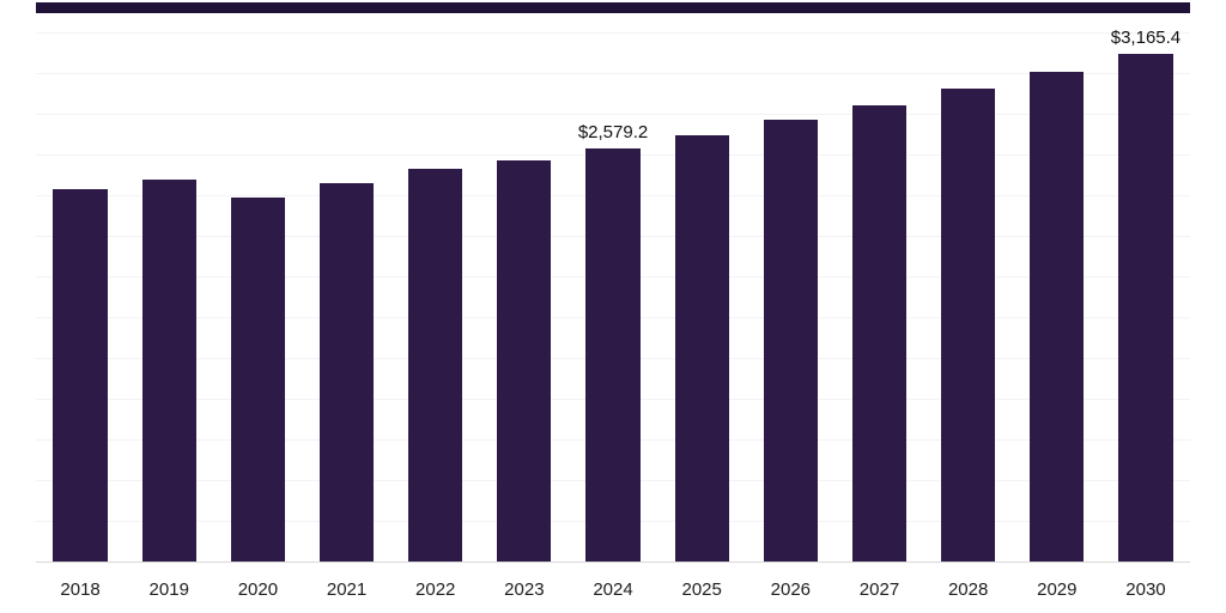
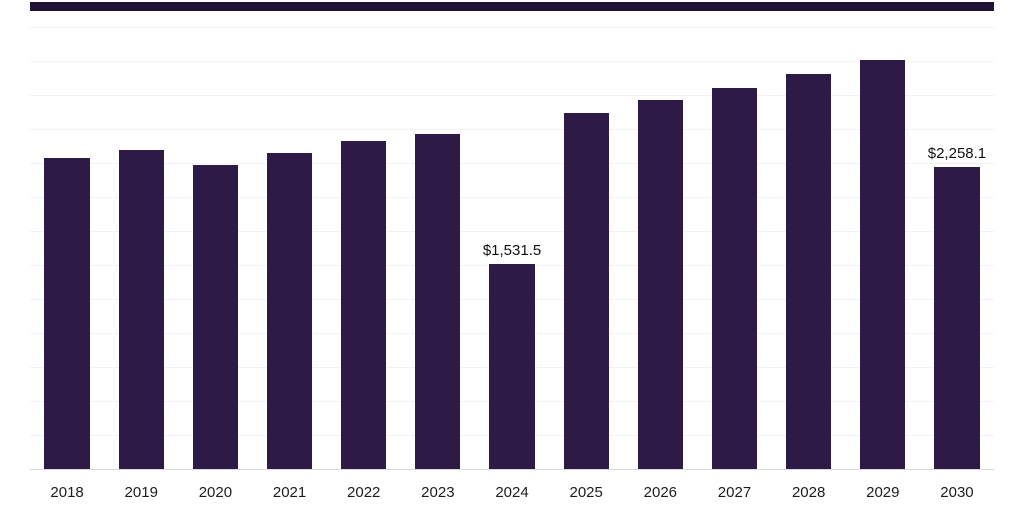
2024: $2,579.2 -> $1,531.5
2030: $3,165.4 -> $2,258.1
